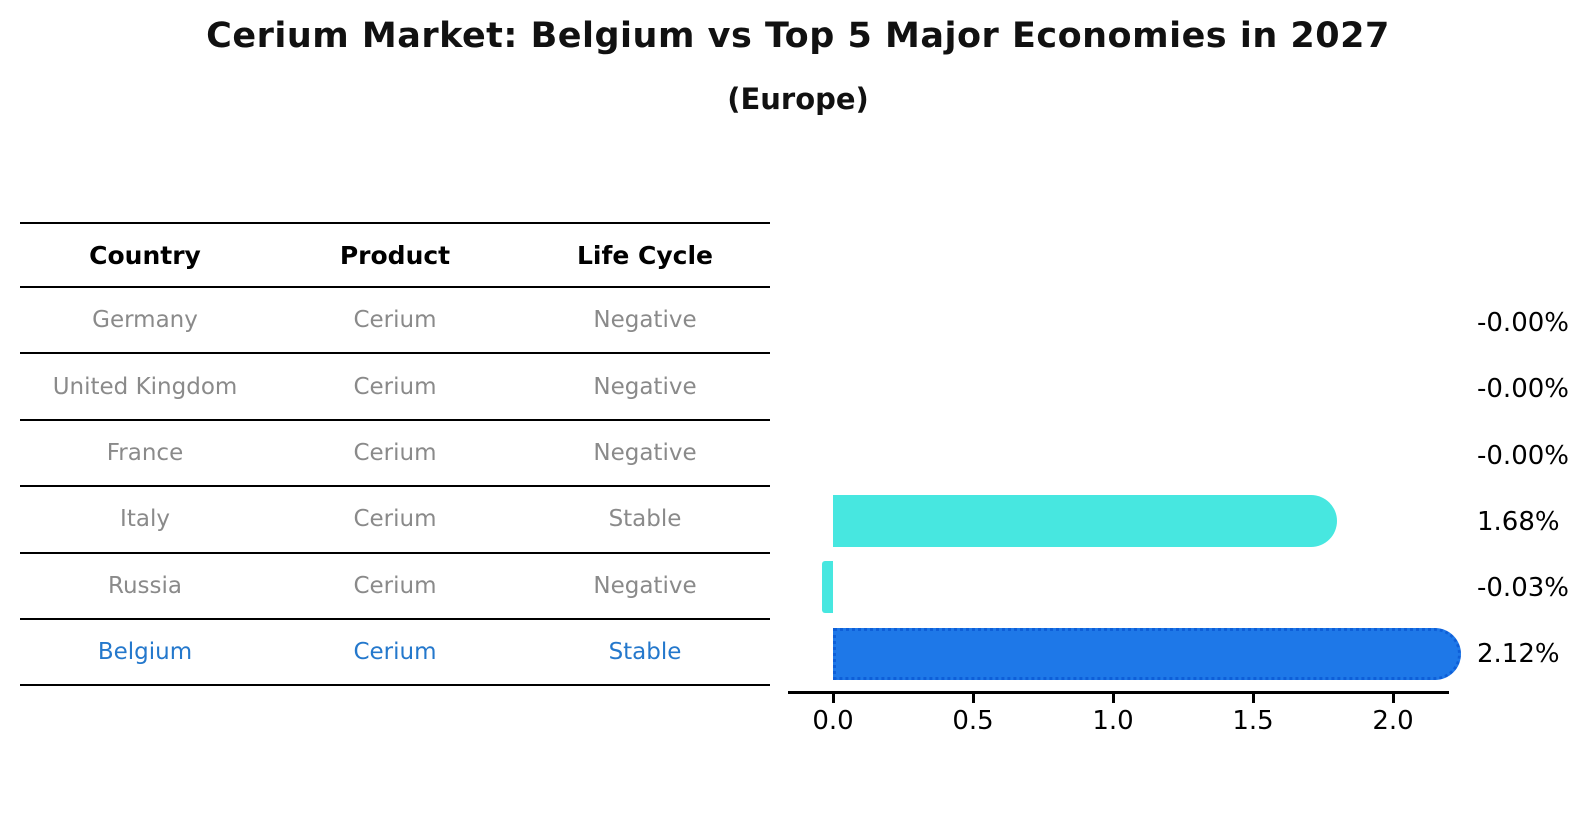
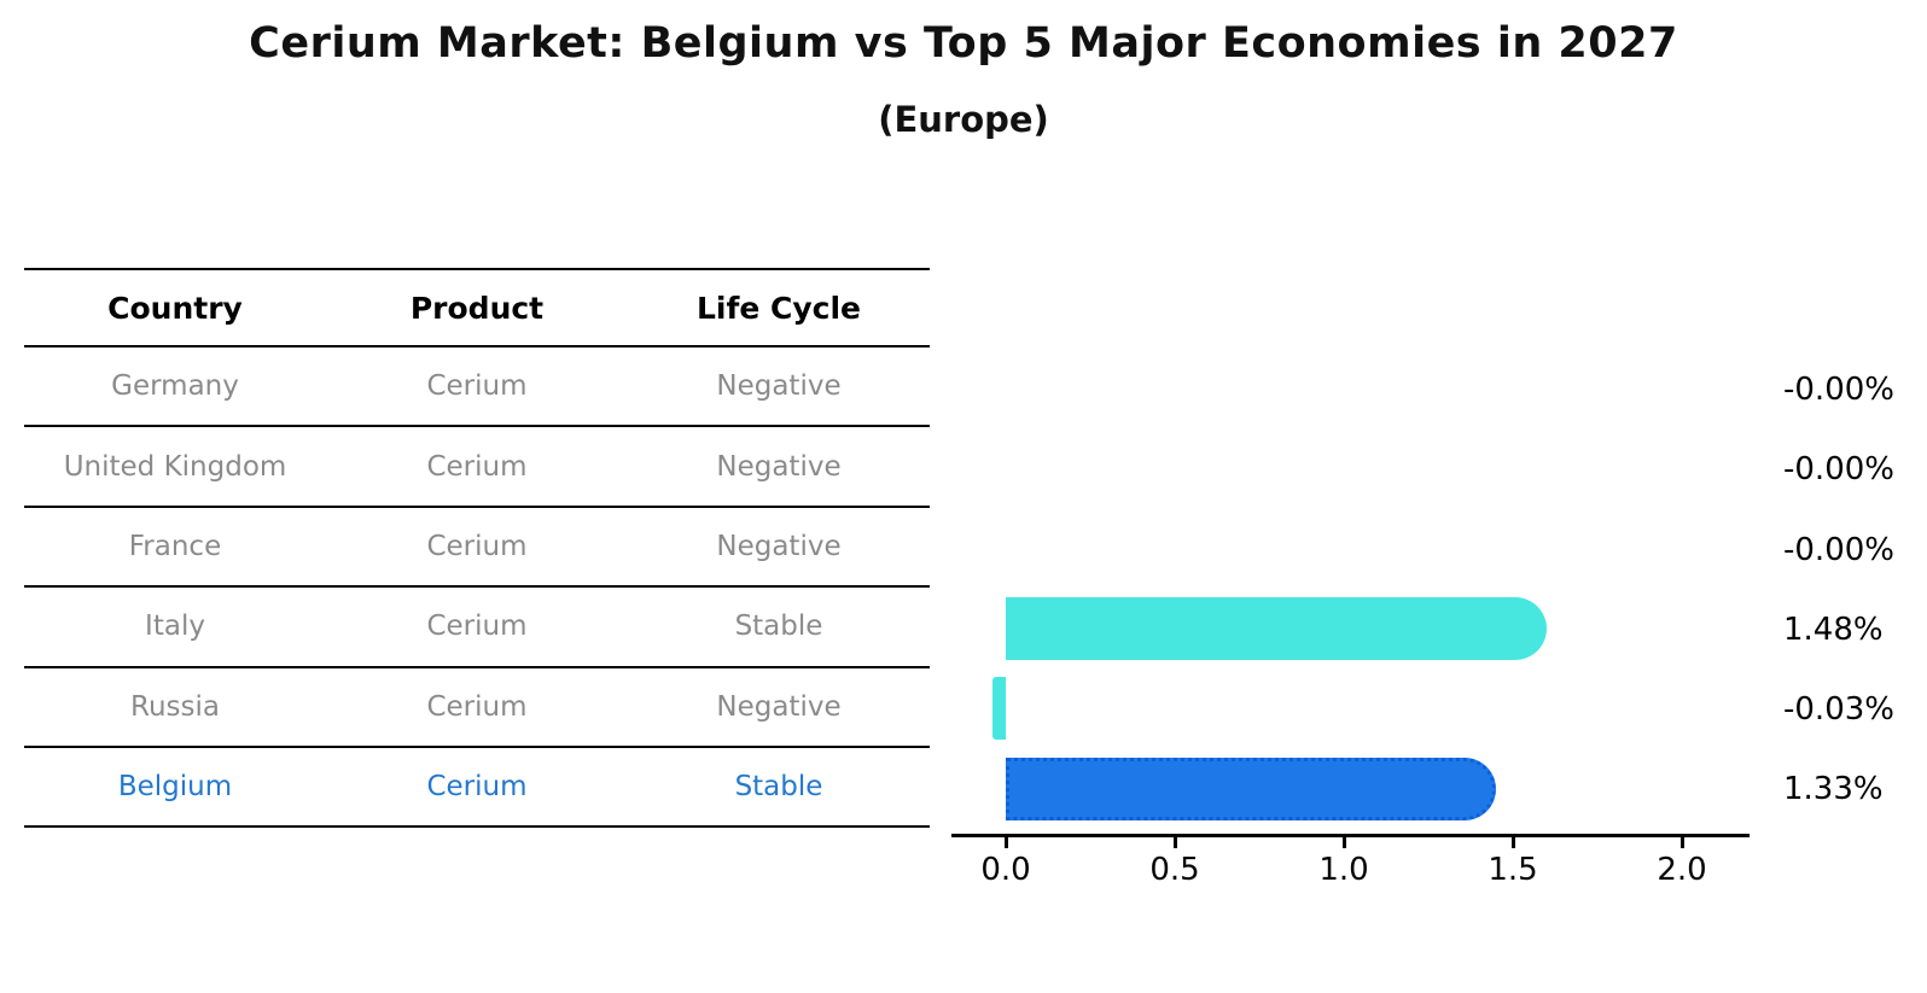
Italy: 1.68% -> 1.48%
Belgium: 2.12% -> 1.33%
